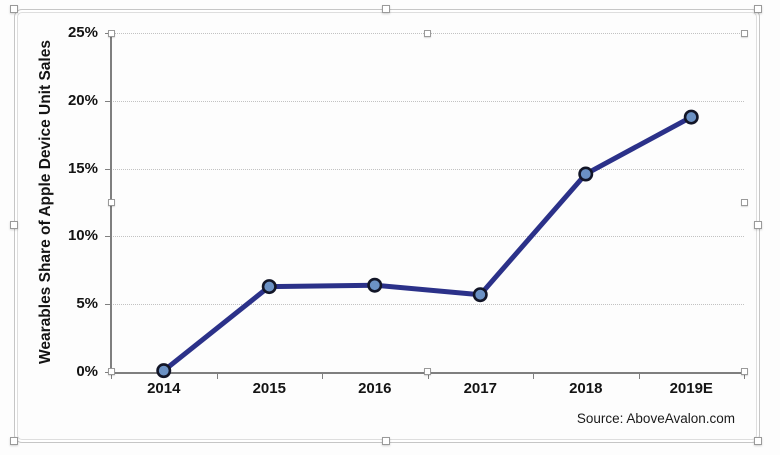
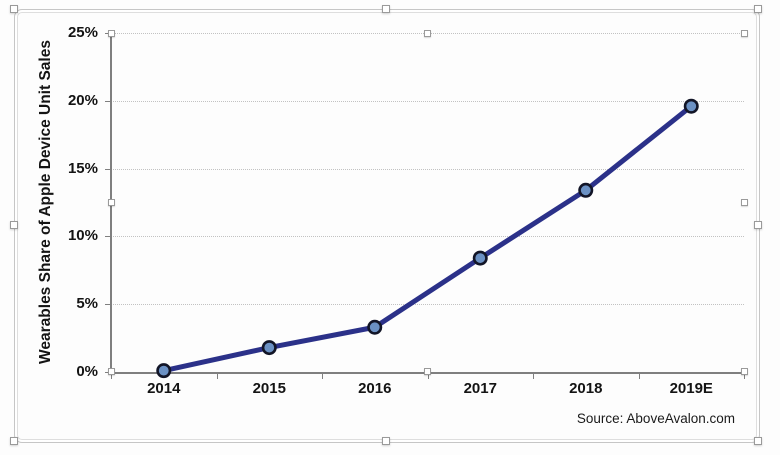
2015: 6.3% -> 1.8%
2016: 6.4% -> 3.3%
2017: 5.7% -> 8.4%
2018: 14.6% -> 13.4%
2019E: 18.8% -> 19.6%
